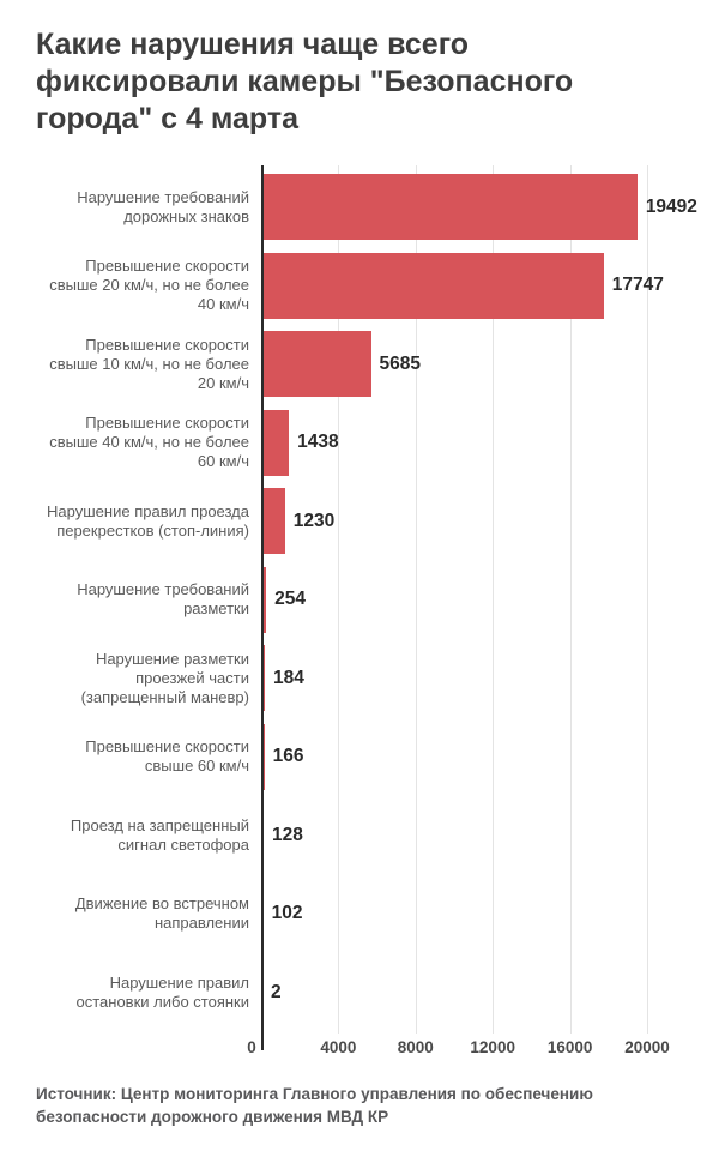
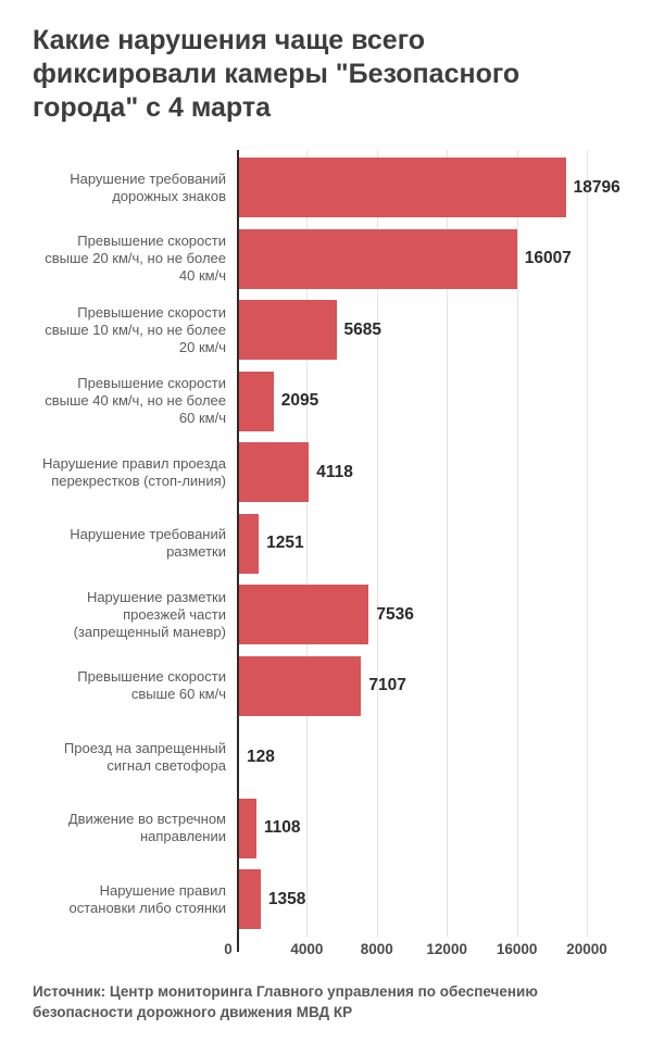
Нарушение требований дорожных знаков: 19492 -> 18796
Превышение скорости свыше 20 км/ч, но не более 40 км/ч: 17747 -> 16007
Превышение скорости свыше 40 км/ч, но не более 60 км/ч: 1438 -> 2095
Нарушение правил проезда перекрестков (стоп-линия): 1230 -> 4118
Нарушение требований разметки: 254 -> 1251
Нарушение разметки проезжей части (запрещенный маневр): 184 -> 7536
Превышение скорости свыше 60 км/ч: 166 -> 7107
Движение во встречном направлении: 102 -> 1108
Нарушение правил остановки либо стоянки: 2 -> 1358
